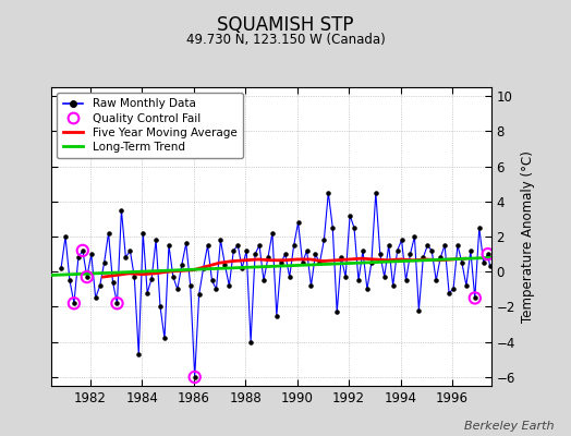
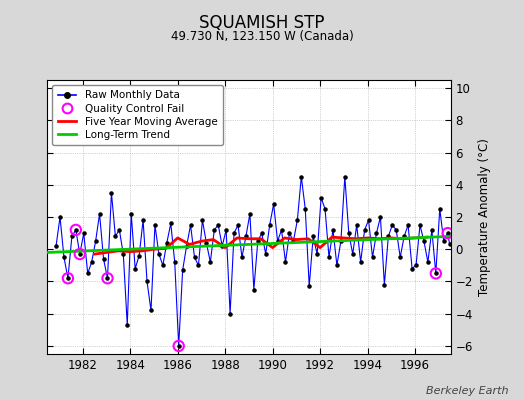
Five Year Moving Average/1986: 0.1 -> 0.7
Five Year Moving Average/1988: 0.7 -> 0.1
Five Year Moving Average/1990: 0.7 -> 0.1
Five Year Moving Average/1992: 0.7 -> 0.1
